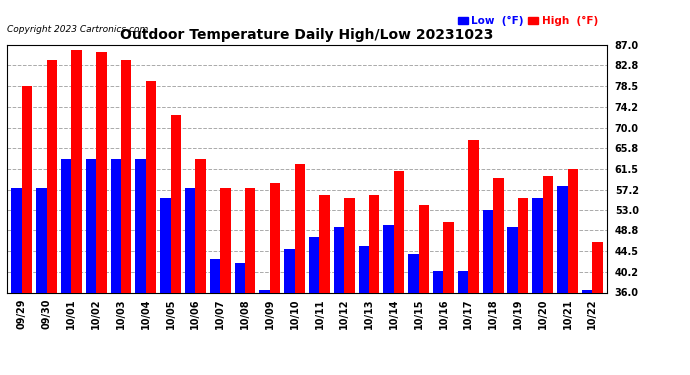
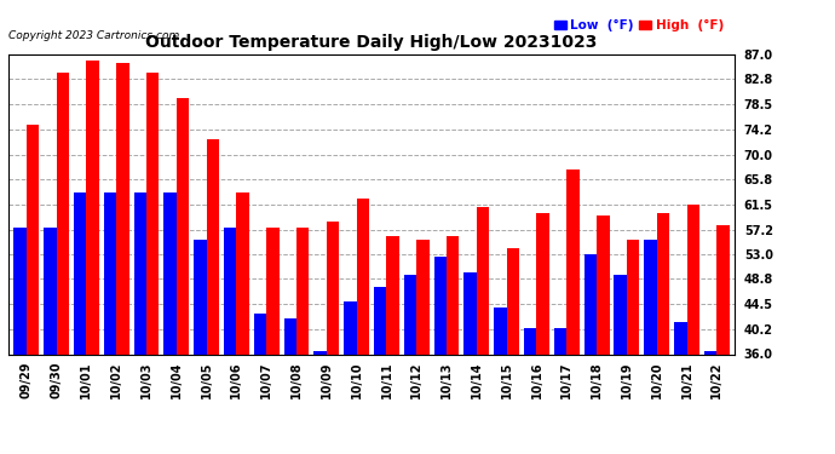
High (°F)/09/29: 78.5 -> 75.0
Low (°F)/10/13: 45.5 -> 52.5
High (°F)/10/16: 50.5 -> 60.0
Low (°F)/10/21: 58.0 -> 41.5
High (°F)/10/22: 46.5 -> 58.0
